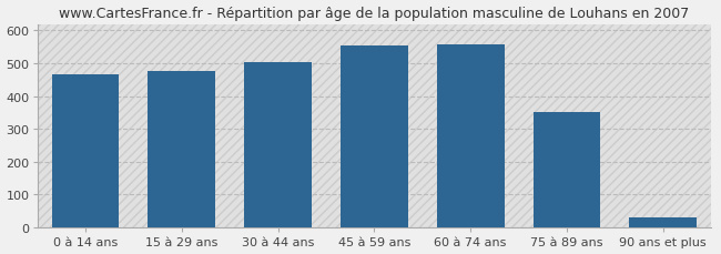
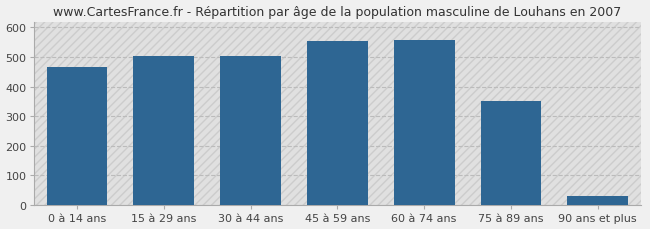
15 à 29 ans: 475 -> 503
